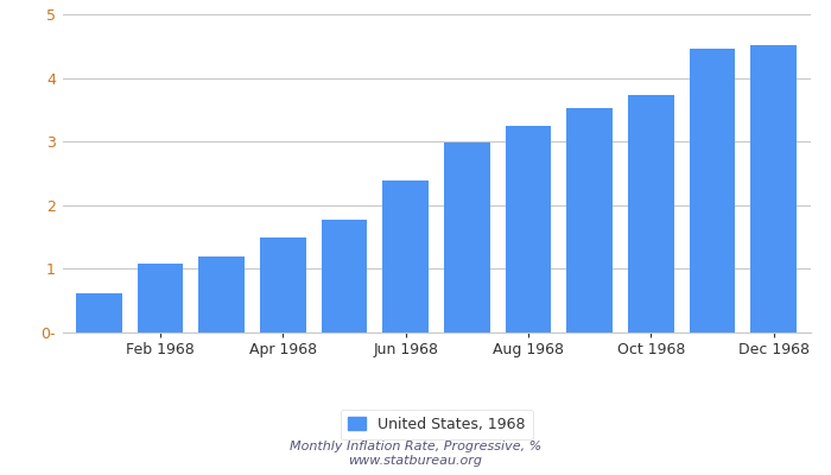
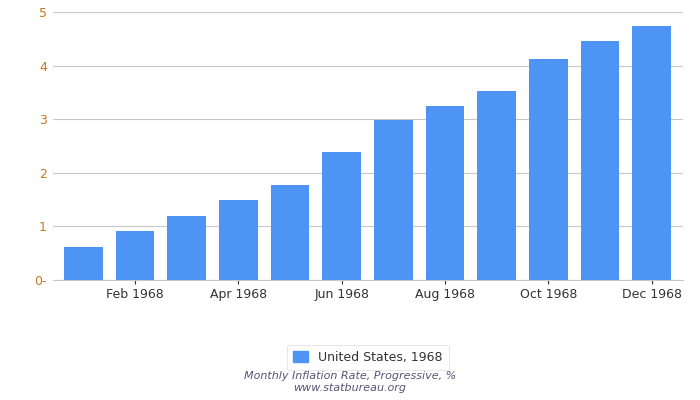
Feb 1968: 1.08 -> 0.91
Oct 1968: 3.74 -> 4.12
Dec 1968: 4.52 -> 4.74
